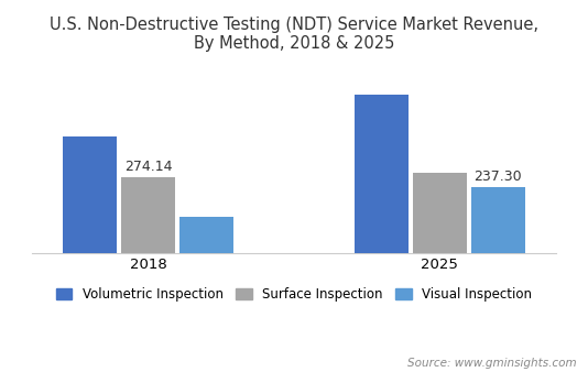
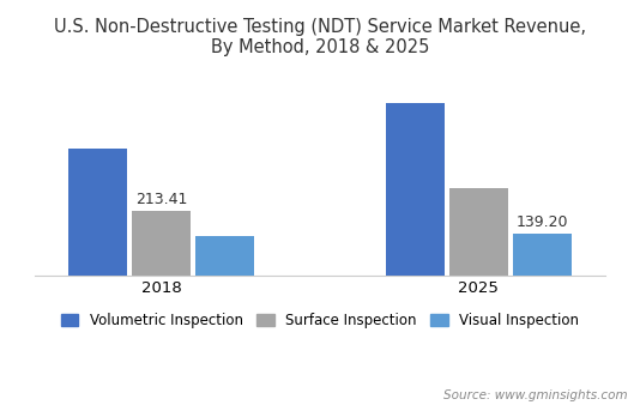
Surface Inspection/2018: 274.14 -> 213.41
Visual Inspection/2025: 237.30 -> 139.20
